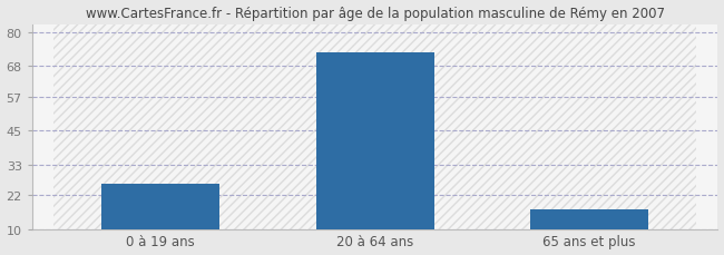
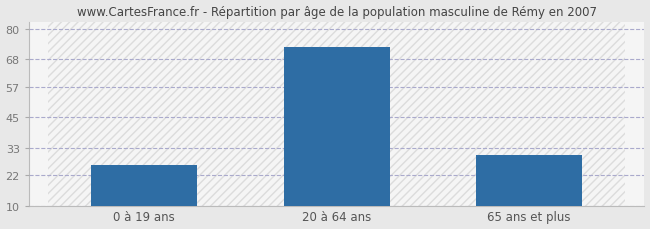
65 ans et plus: 17 -> 30
